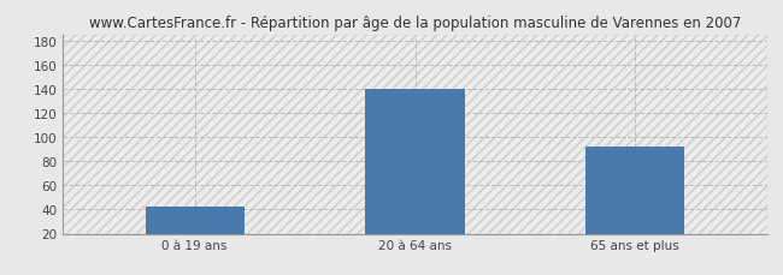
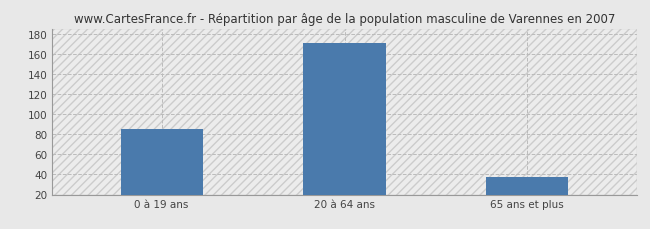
0 à 19 ans: 42 -> 85
20 à 64 ans: 140 -> 171
65 ans et plus: 92 -> 37
